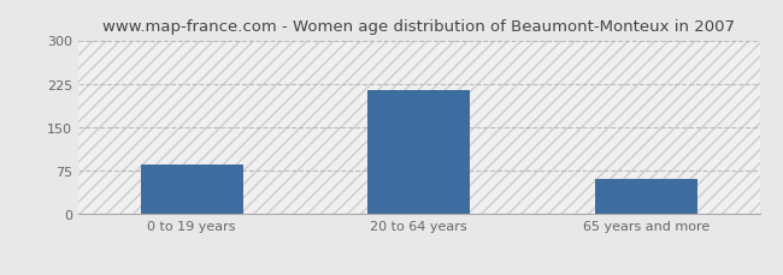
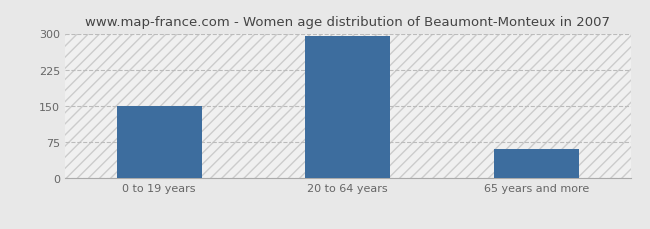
0 to 19 years: 85 -> 150
20 to 64 years: 215 -> 294
